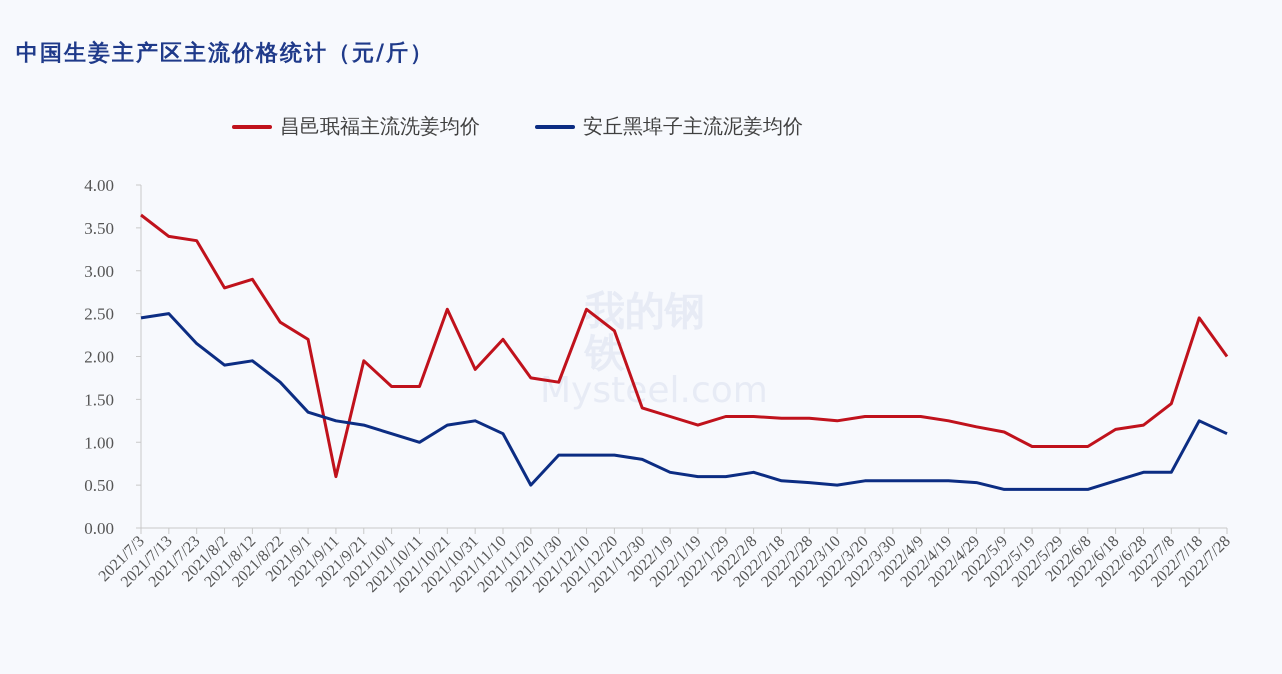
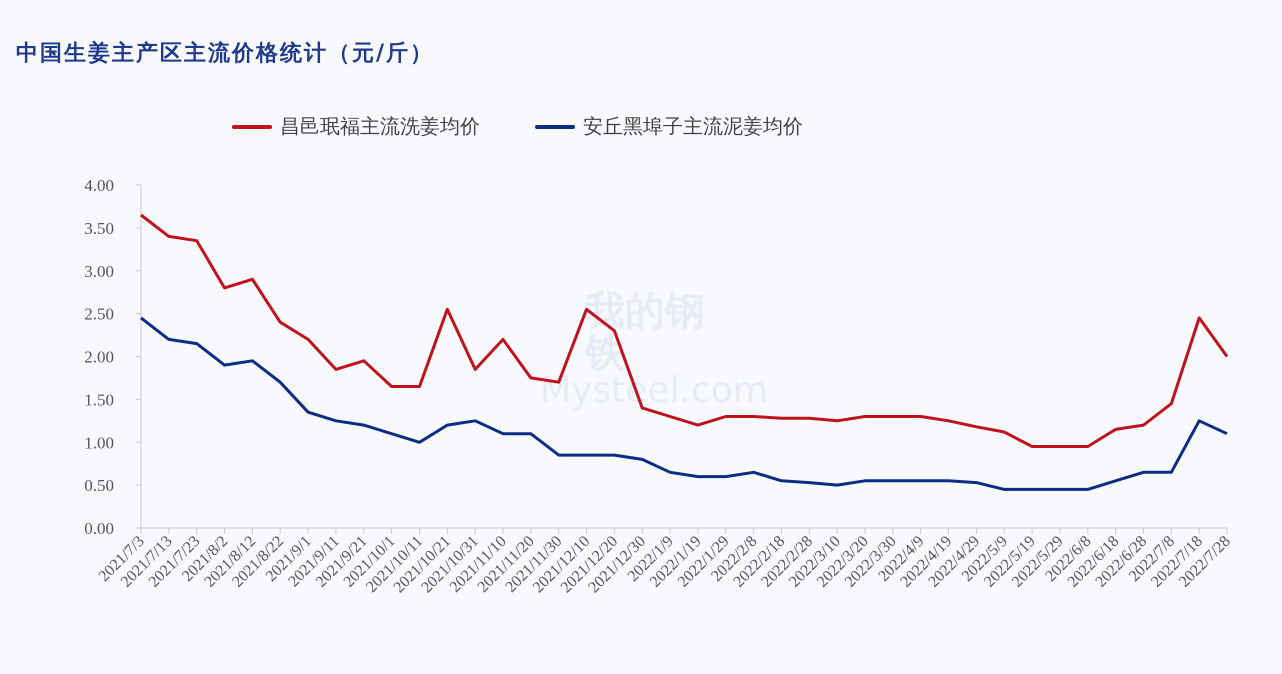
安丘黑埠子主流泥姜均价/2021/7/13: 2.5 -> 2.2
昌邑珉福主流洗姜均价/2021/9/11: 0.6 -> 1.9
安丘黑埠子主流泥姜均价/2021/11/20: 0.5 -> 1.1
